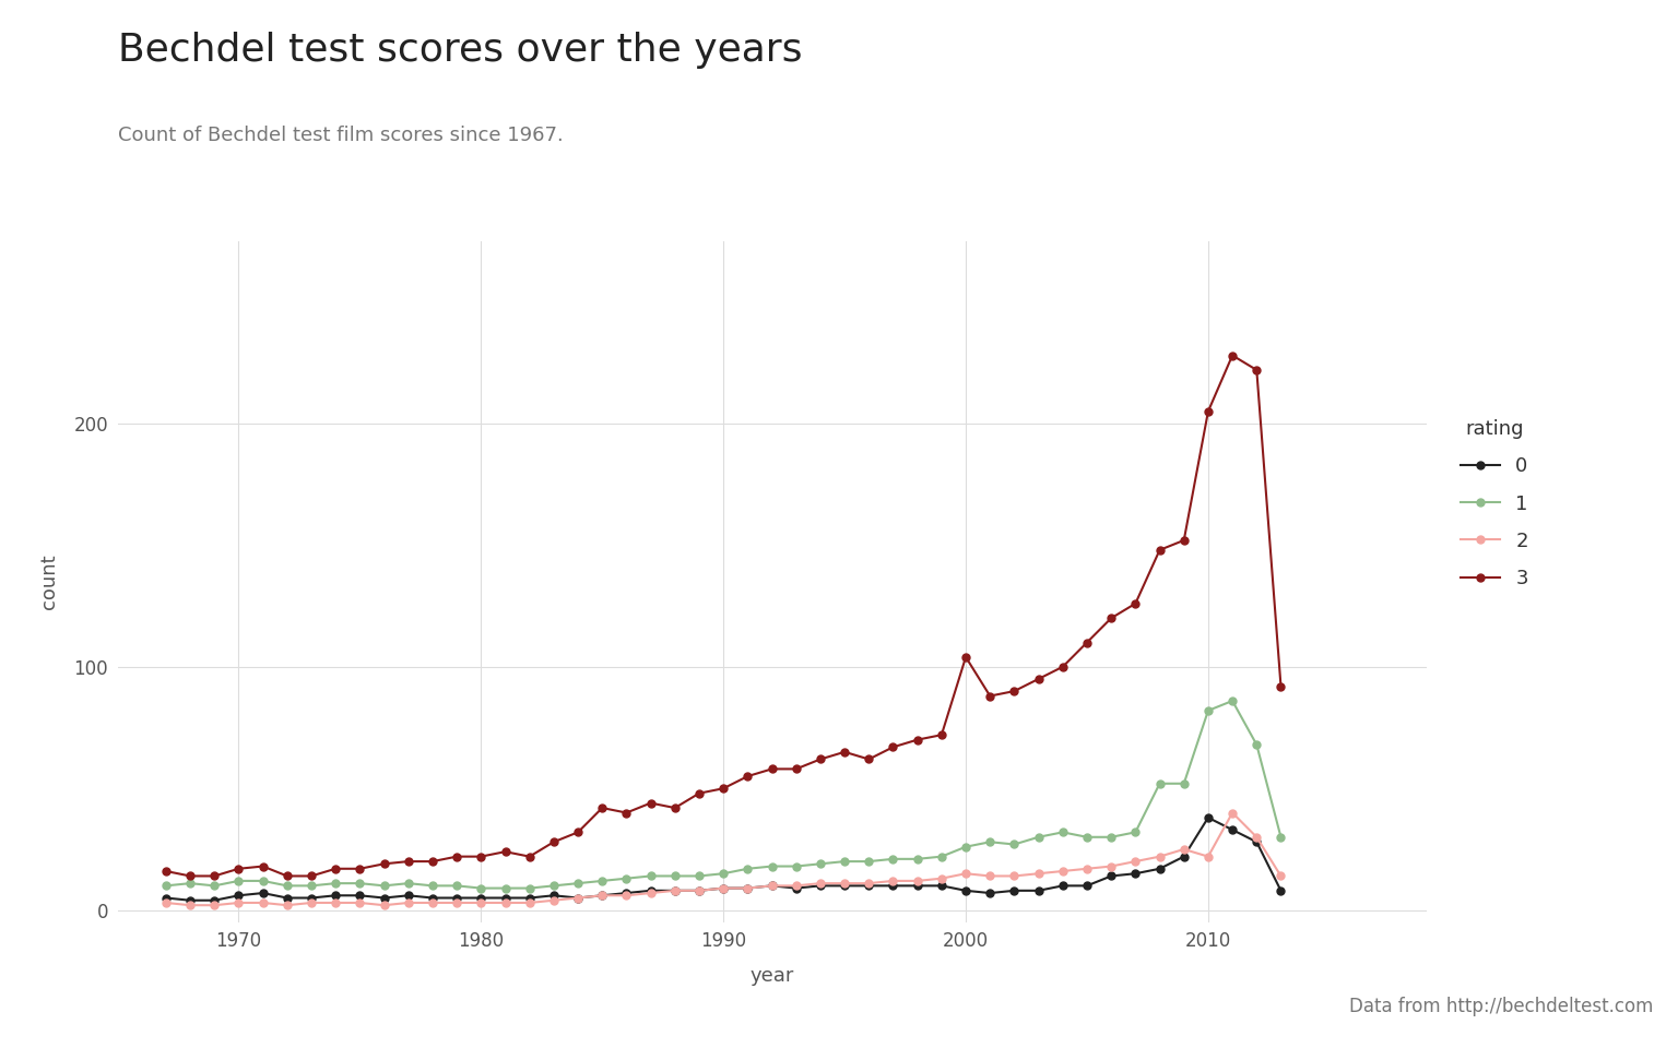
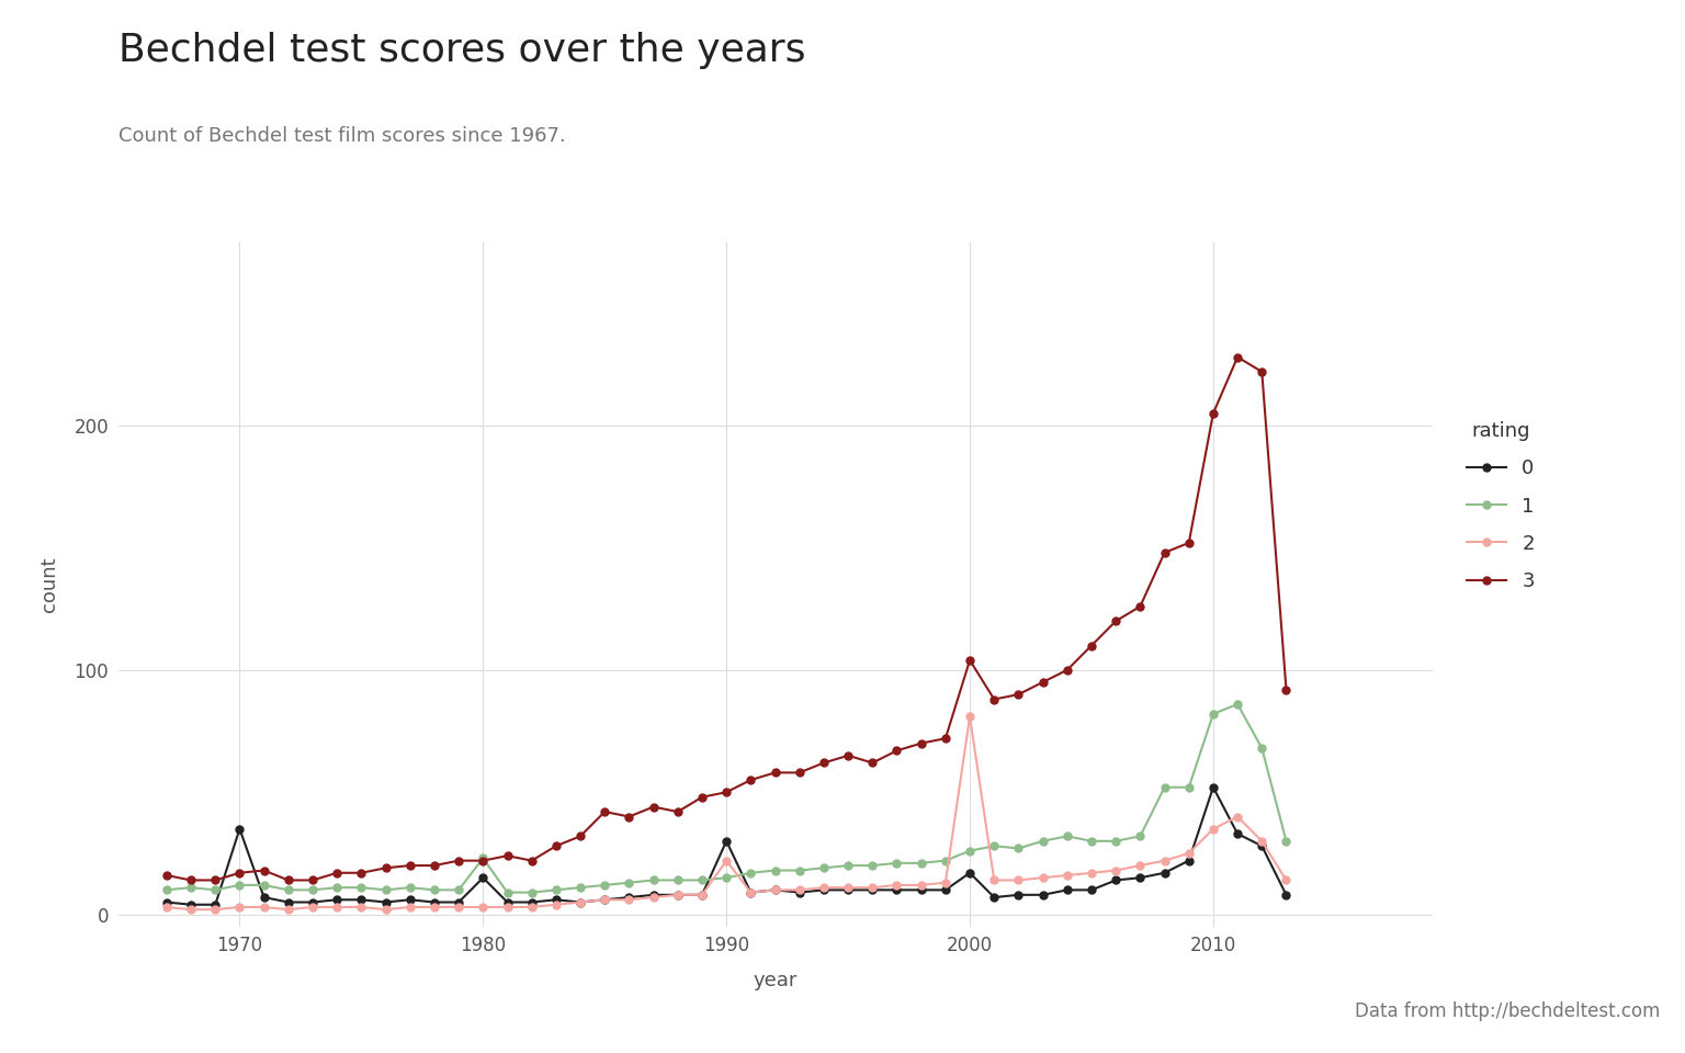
0/1970: 6 -> 35
0/1980: 5 -> 15
1/1980: 9 -> 23
0/1990: 9 -> 30
2/1990: 9 -> 22
0/2000: 8 -> 17
2/2000: 15 -> 81
0/2010: 38 -> 52
2/2010: 22 -> 35
